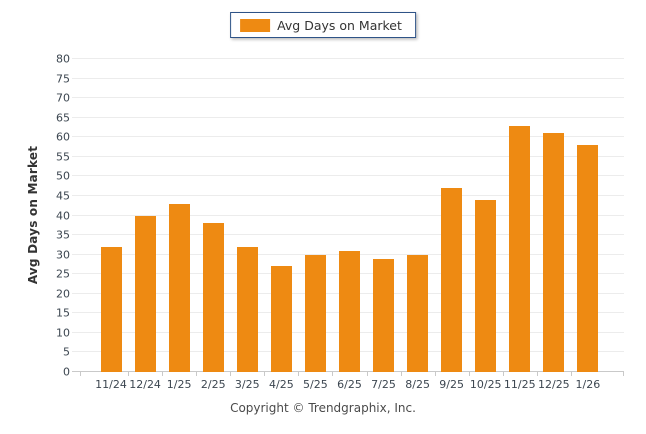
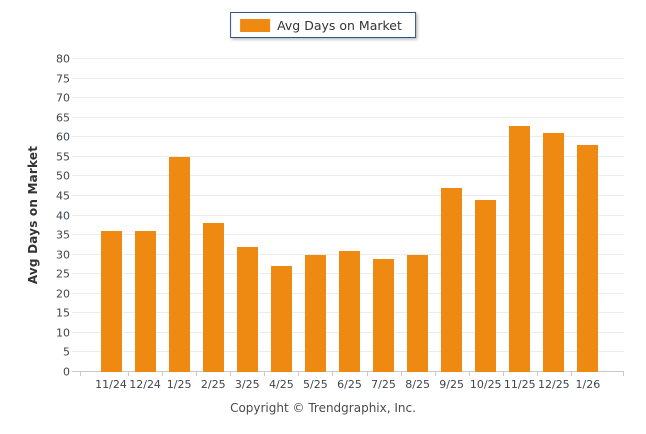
11/24: 32 -> 36
12/24: 40 -> 36
1/25: 43 -> 55
